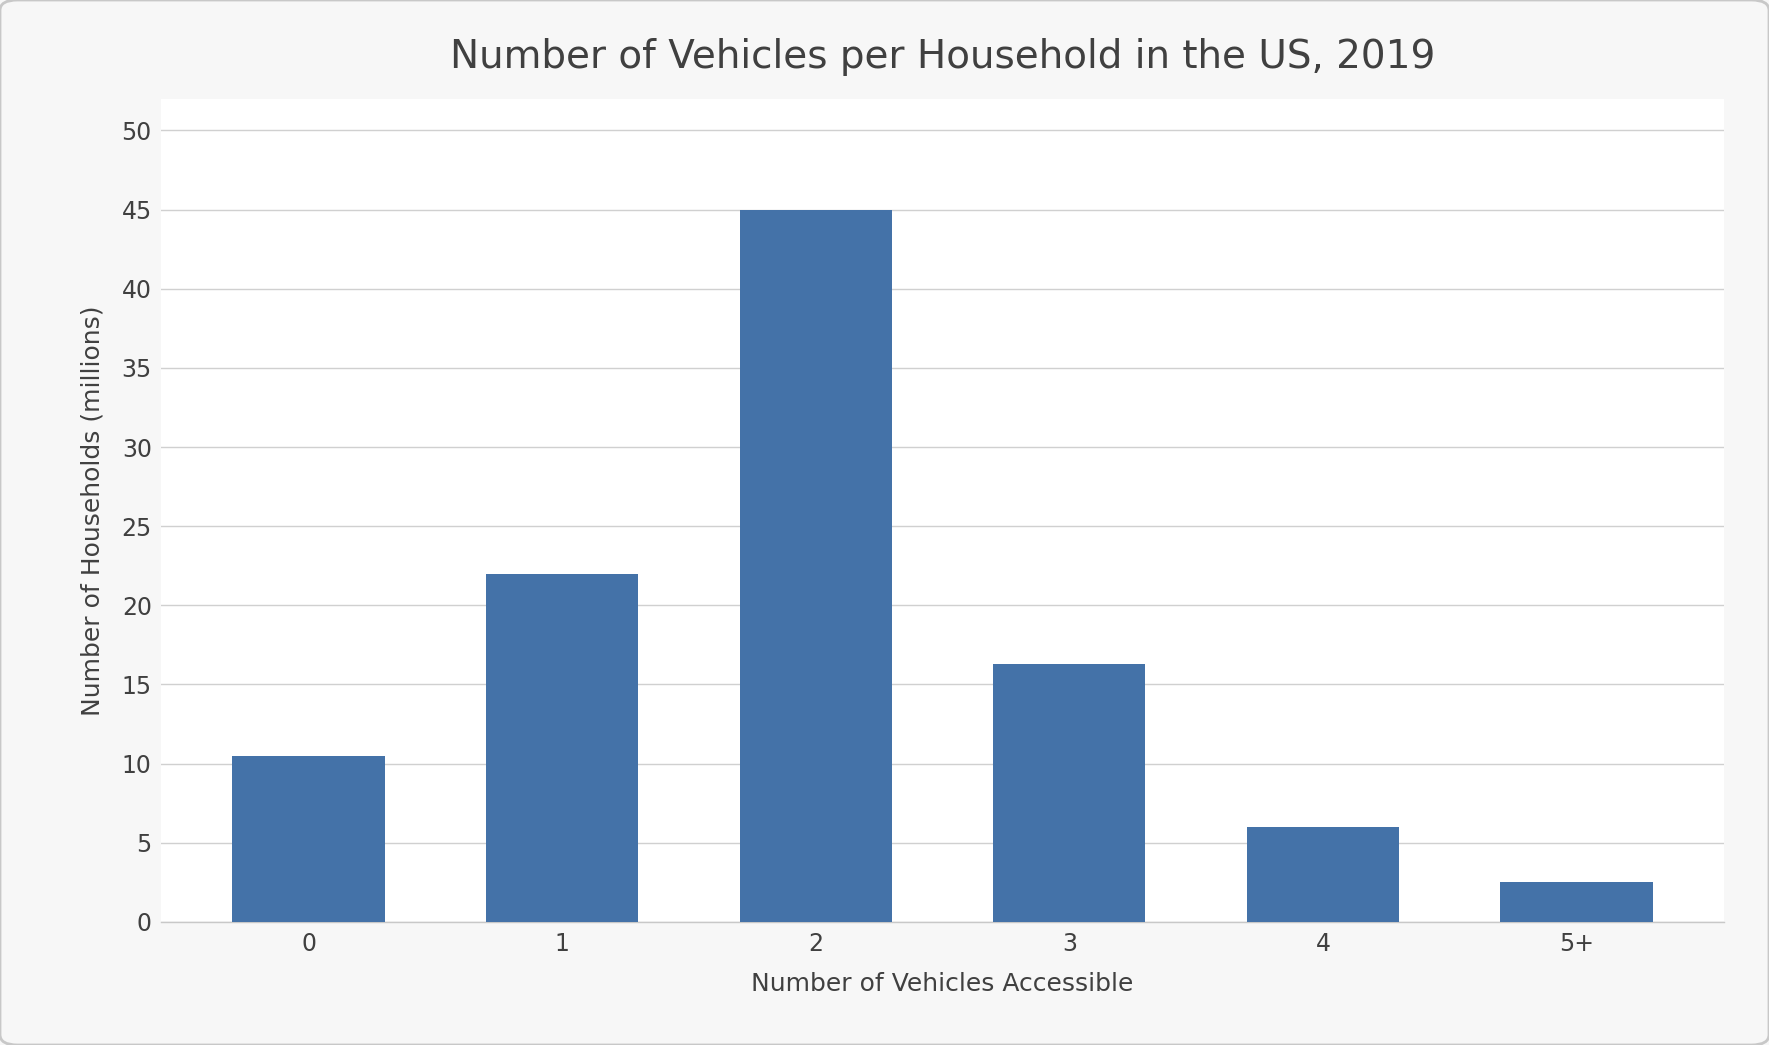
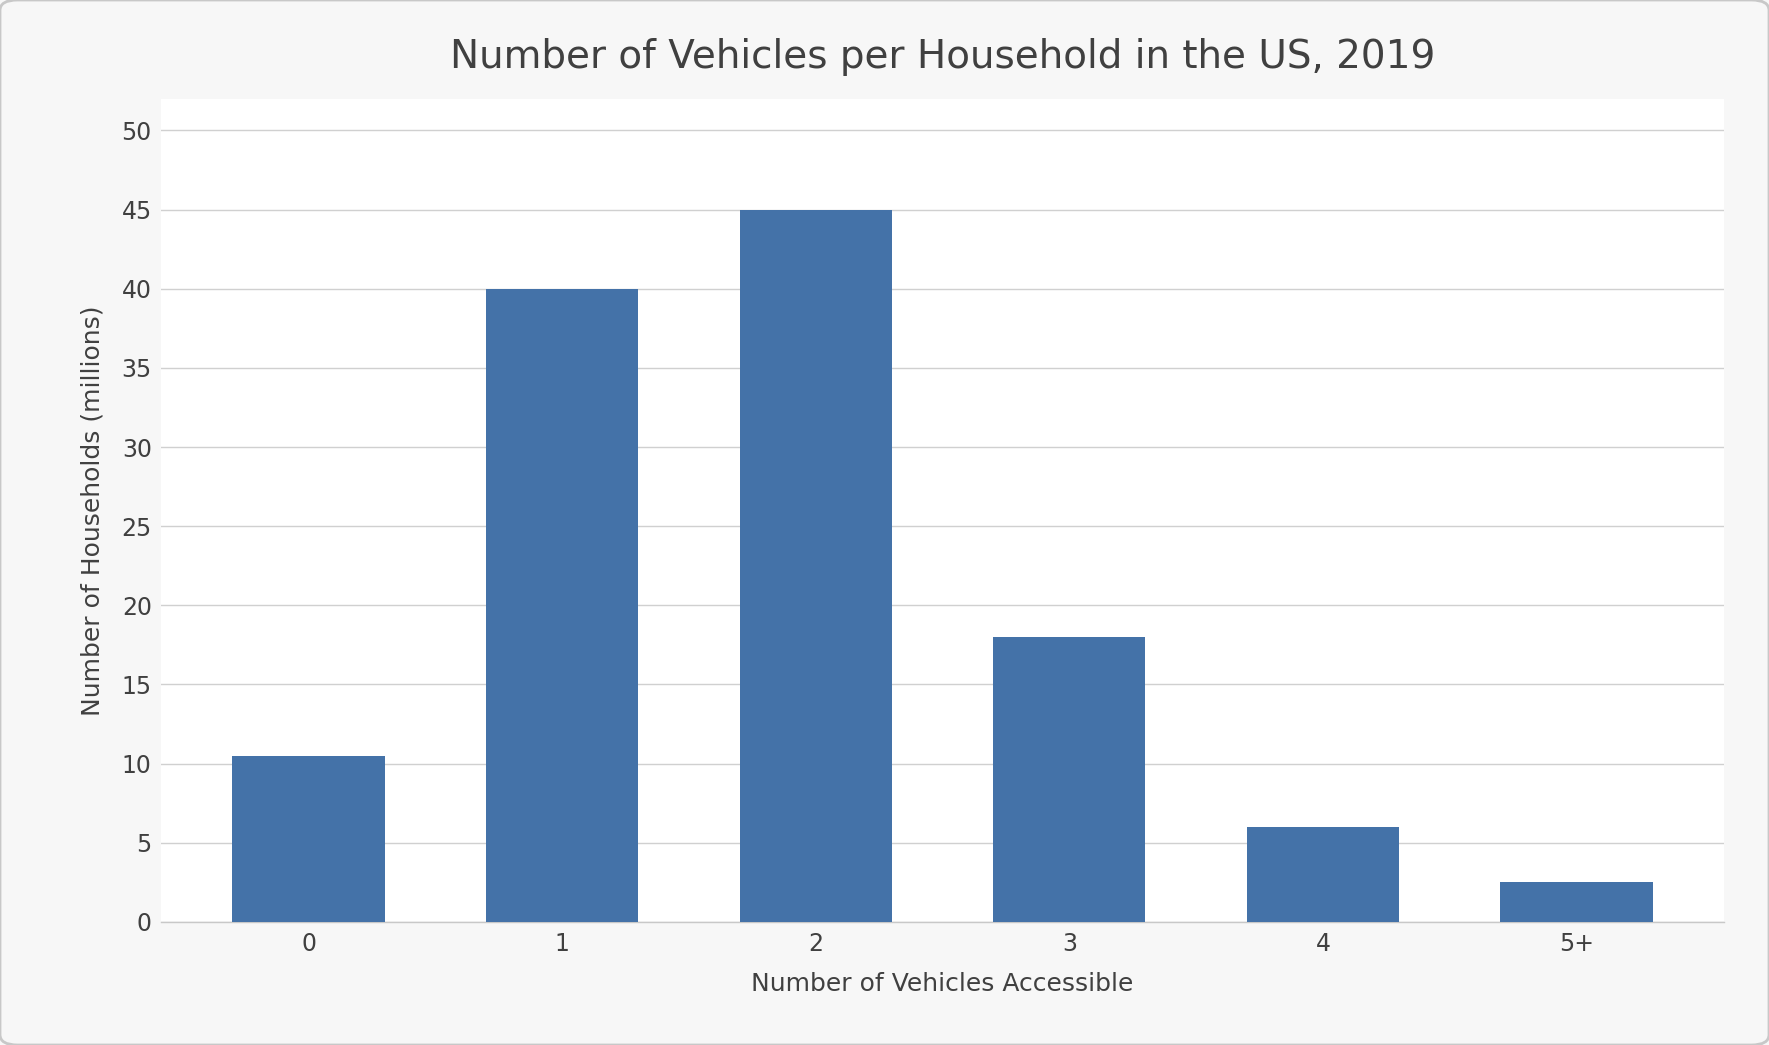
1: 22.0 -> 40.0
3: 16.3 -> 18.0
